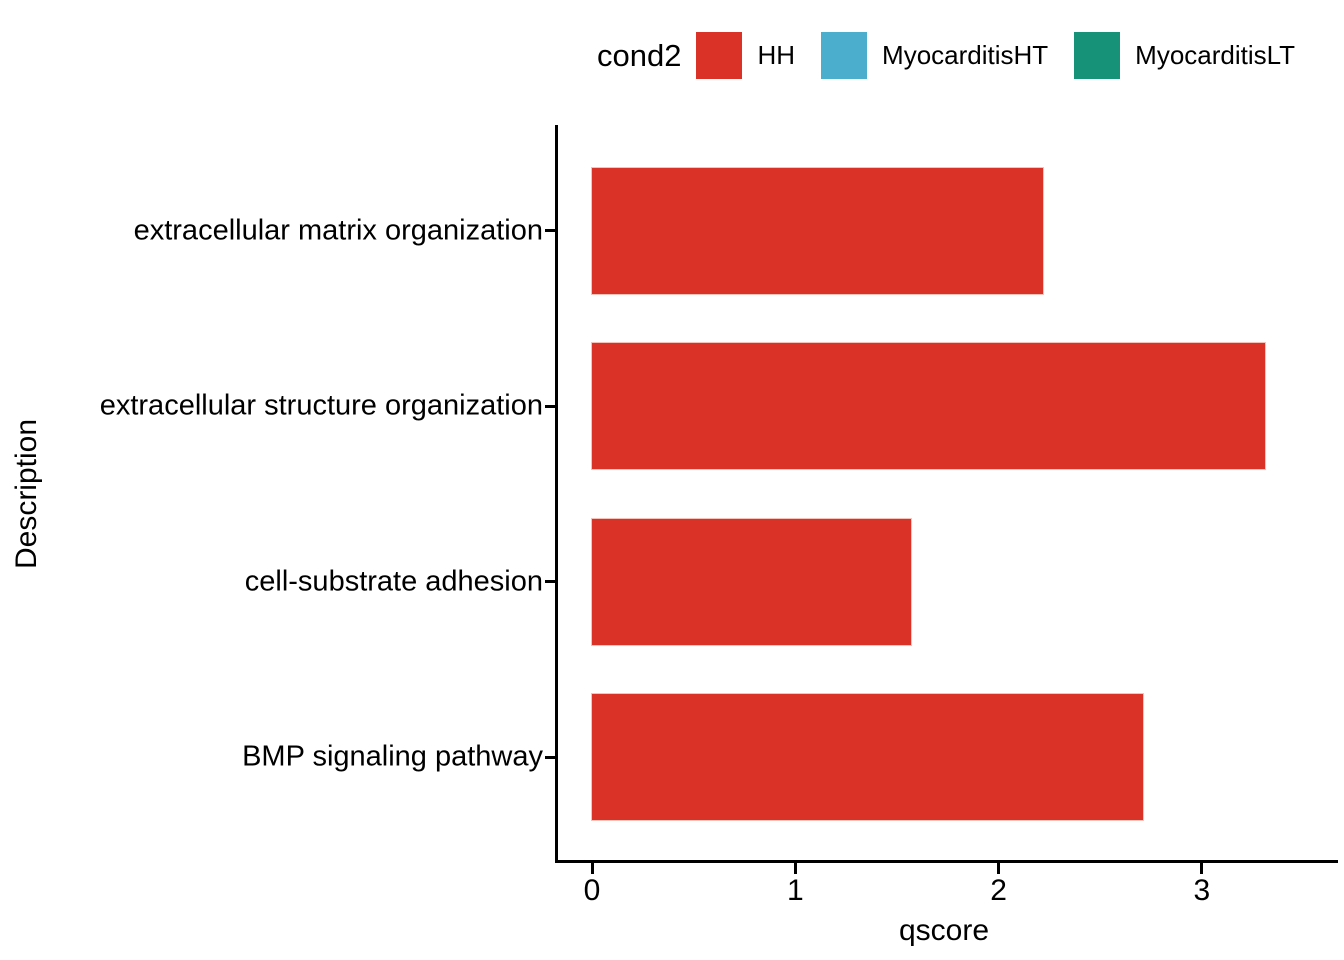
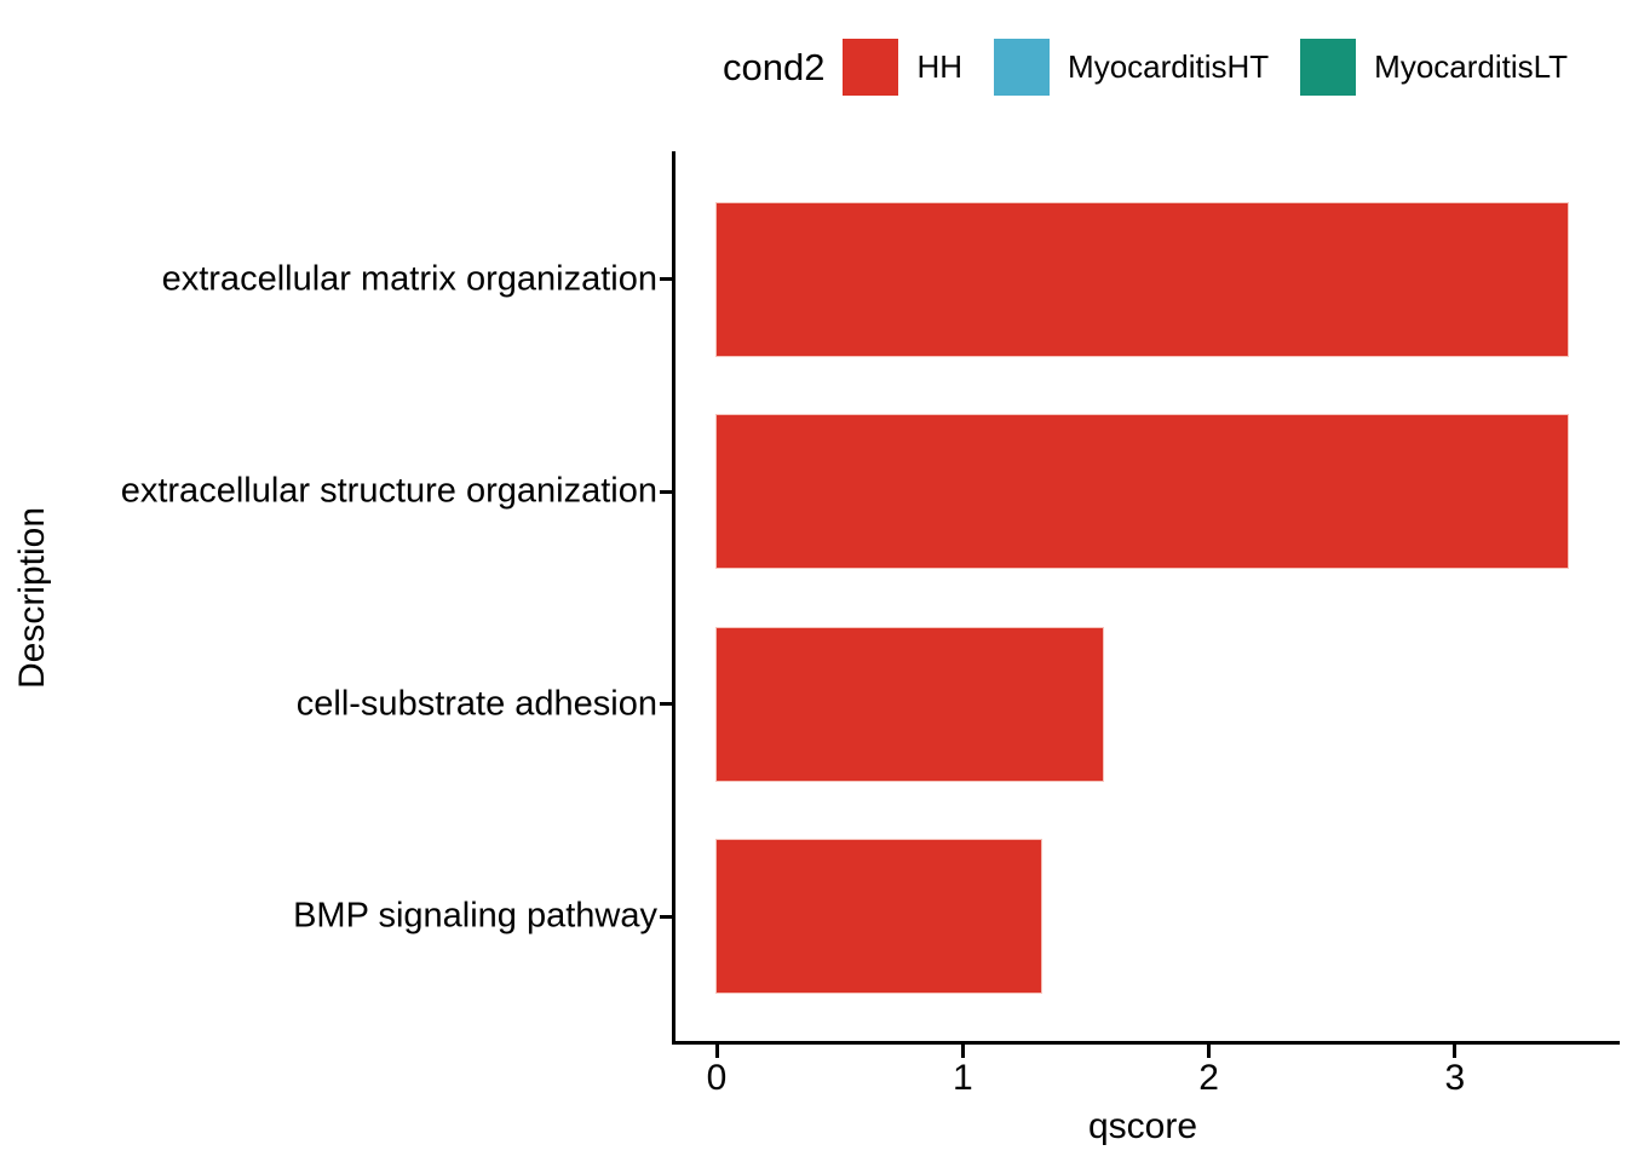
extracellular matrix organization: 2.22 -> 3.46
extracellular structure organization: 3.31 -> 3.46
BMP signaling pathway: 2.71 -> 1.32
